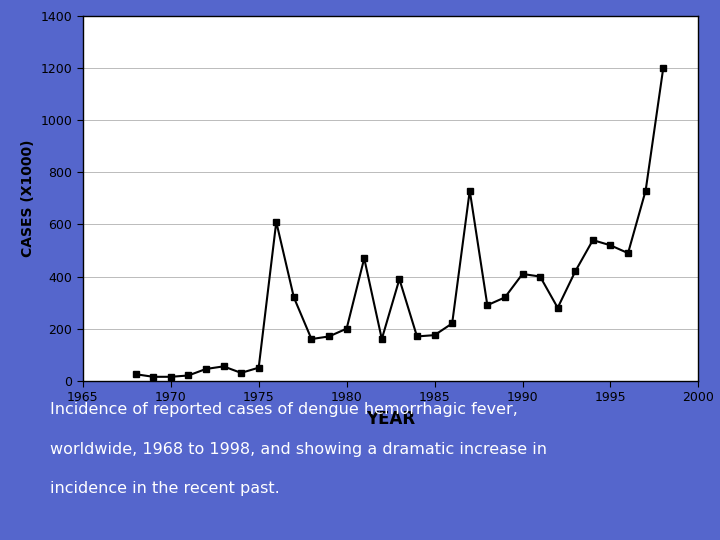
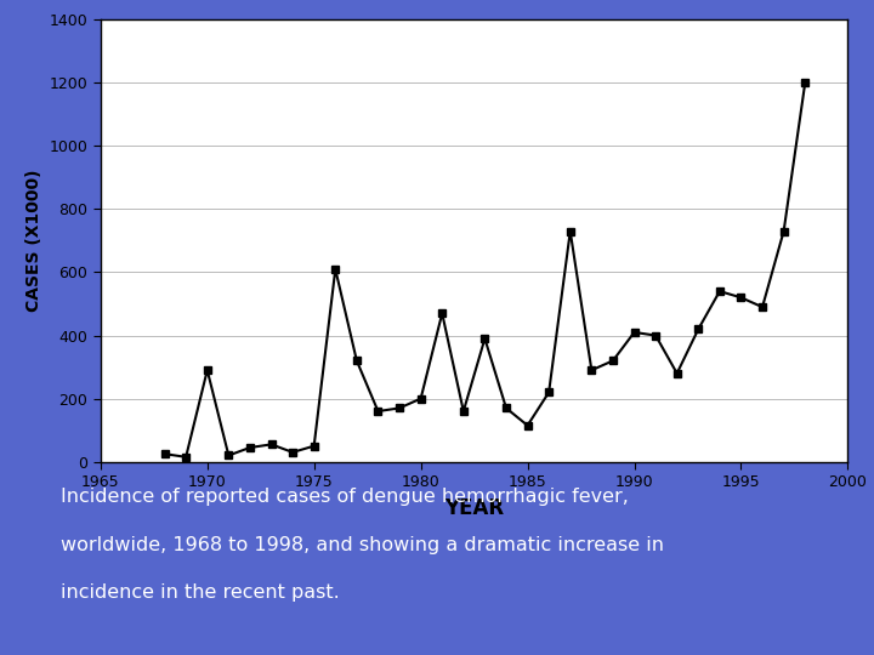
1970: 15 -> 290
1985: 175 -> 115
